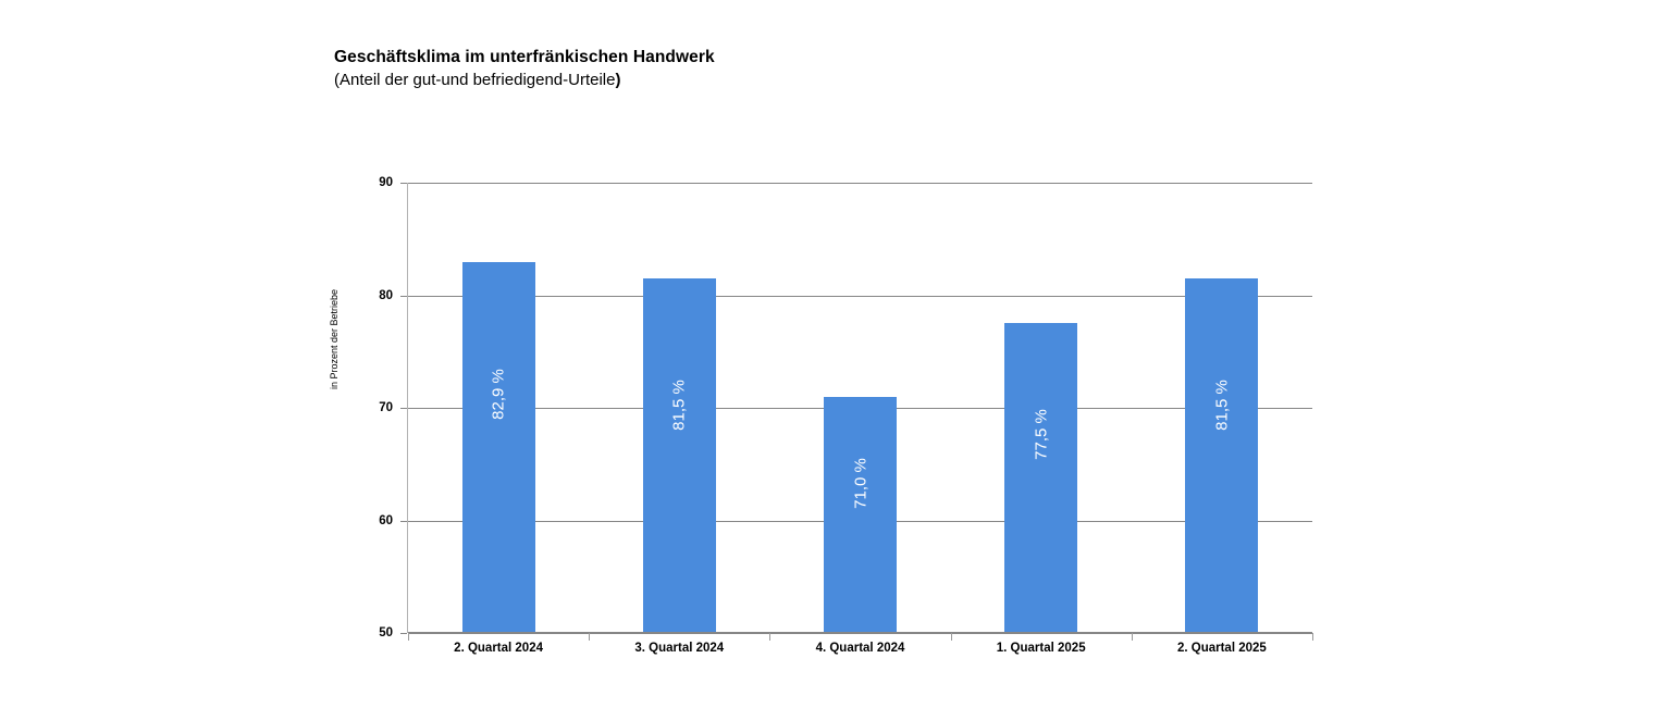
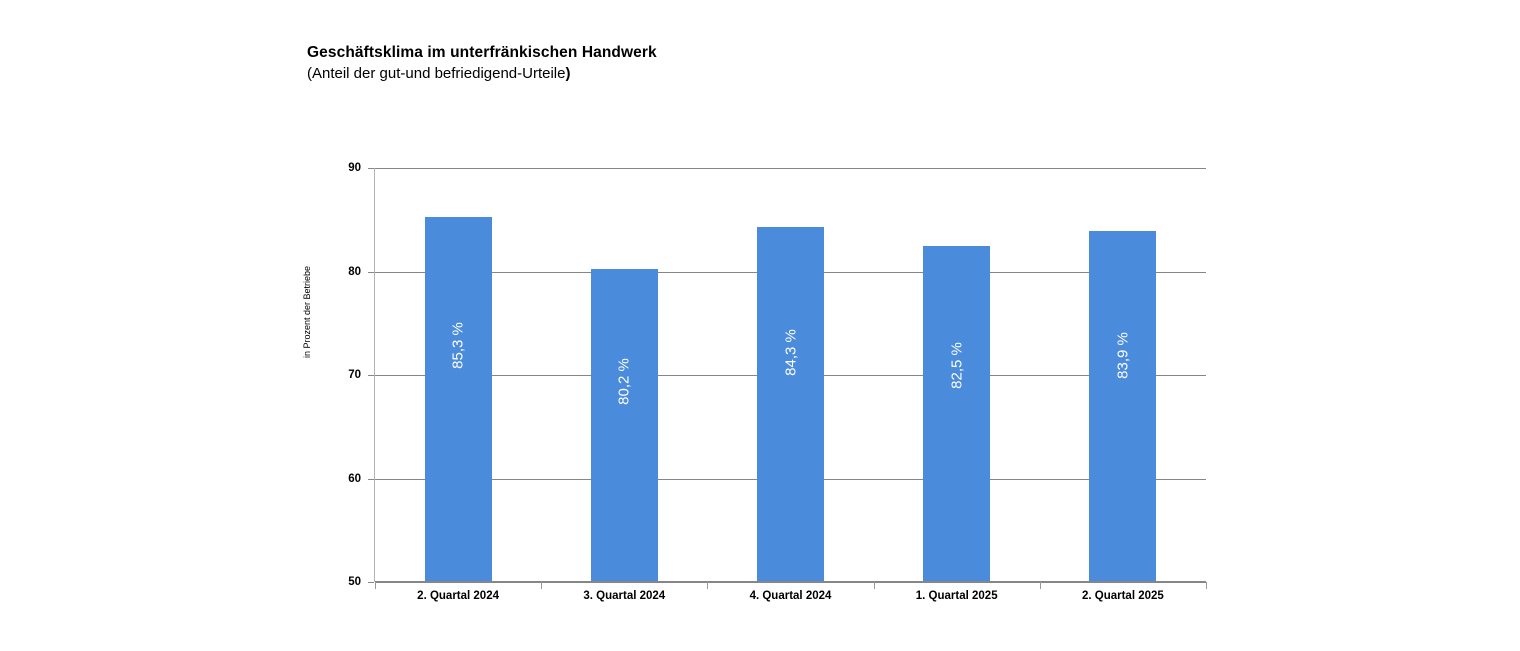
2. Quartal 2024: 82,9 -> 85,3
3. Quartal 2024: 81,5 -> 80,2
4. Quartal 2024: 71,0 -> 84,3
1. Quartal 2025: 77,5 -> 82,5
2. Quartal 2025: 81,5 -> 83,9
